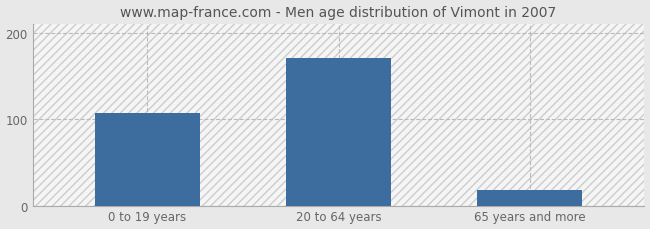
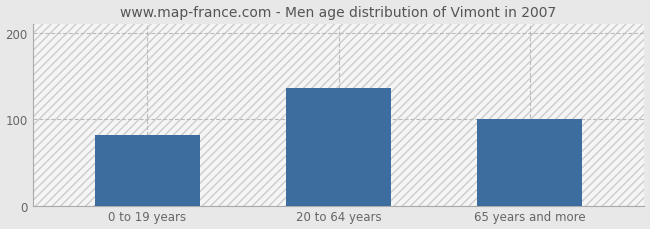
0 to 19 years: 107 -> 82
20 to 64 years: 170 -> 136
65 years and more: 18 -> 100
